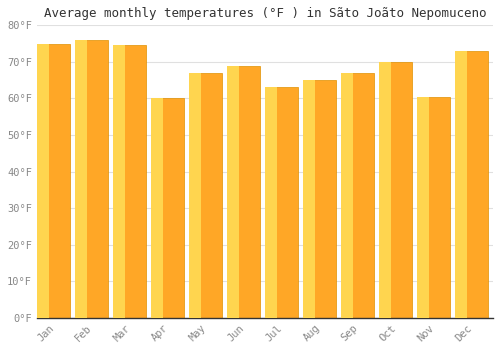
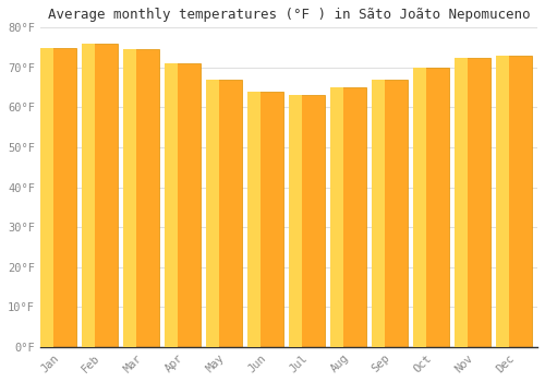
Apr: 60.0°F -> 71.0°F
Jun: 69.0°F -> 64.0°F
Nov: 60.5°F -> 72.5°F
